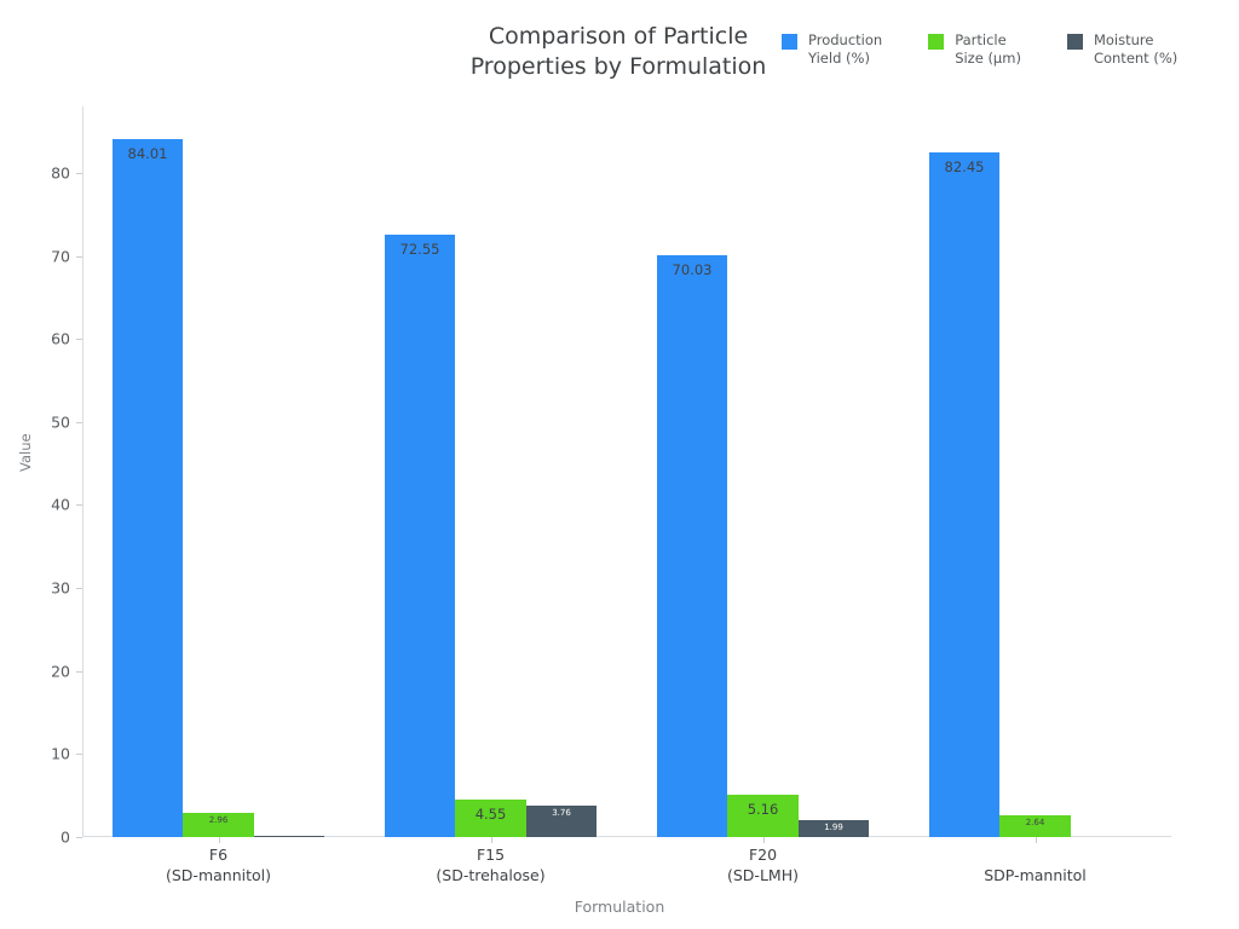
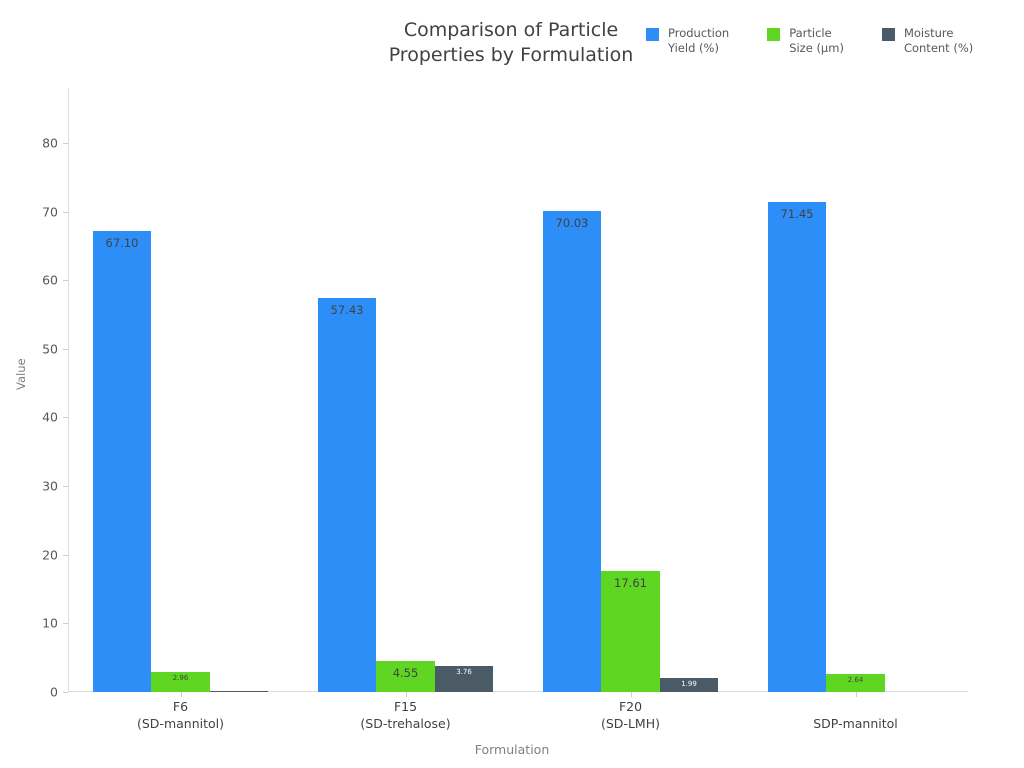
Production Yield (%)/F6 (SD-mannitol): 84.01 -> 67.10
Production Yield (%)/F15 (SD-trehalose): 72.55 -> 57.43
Particle Size (μm)/F20 (SD-LMH): 5.16 -> 17.61
Production Yield (%)/SDP-mannitol: 82.45 -> 71.45
